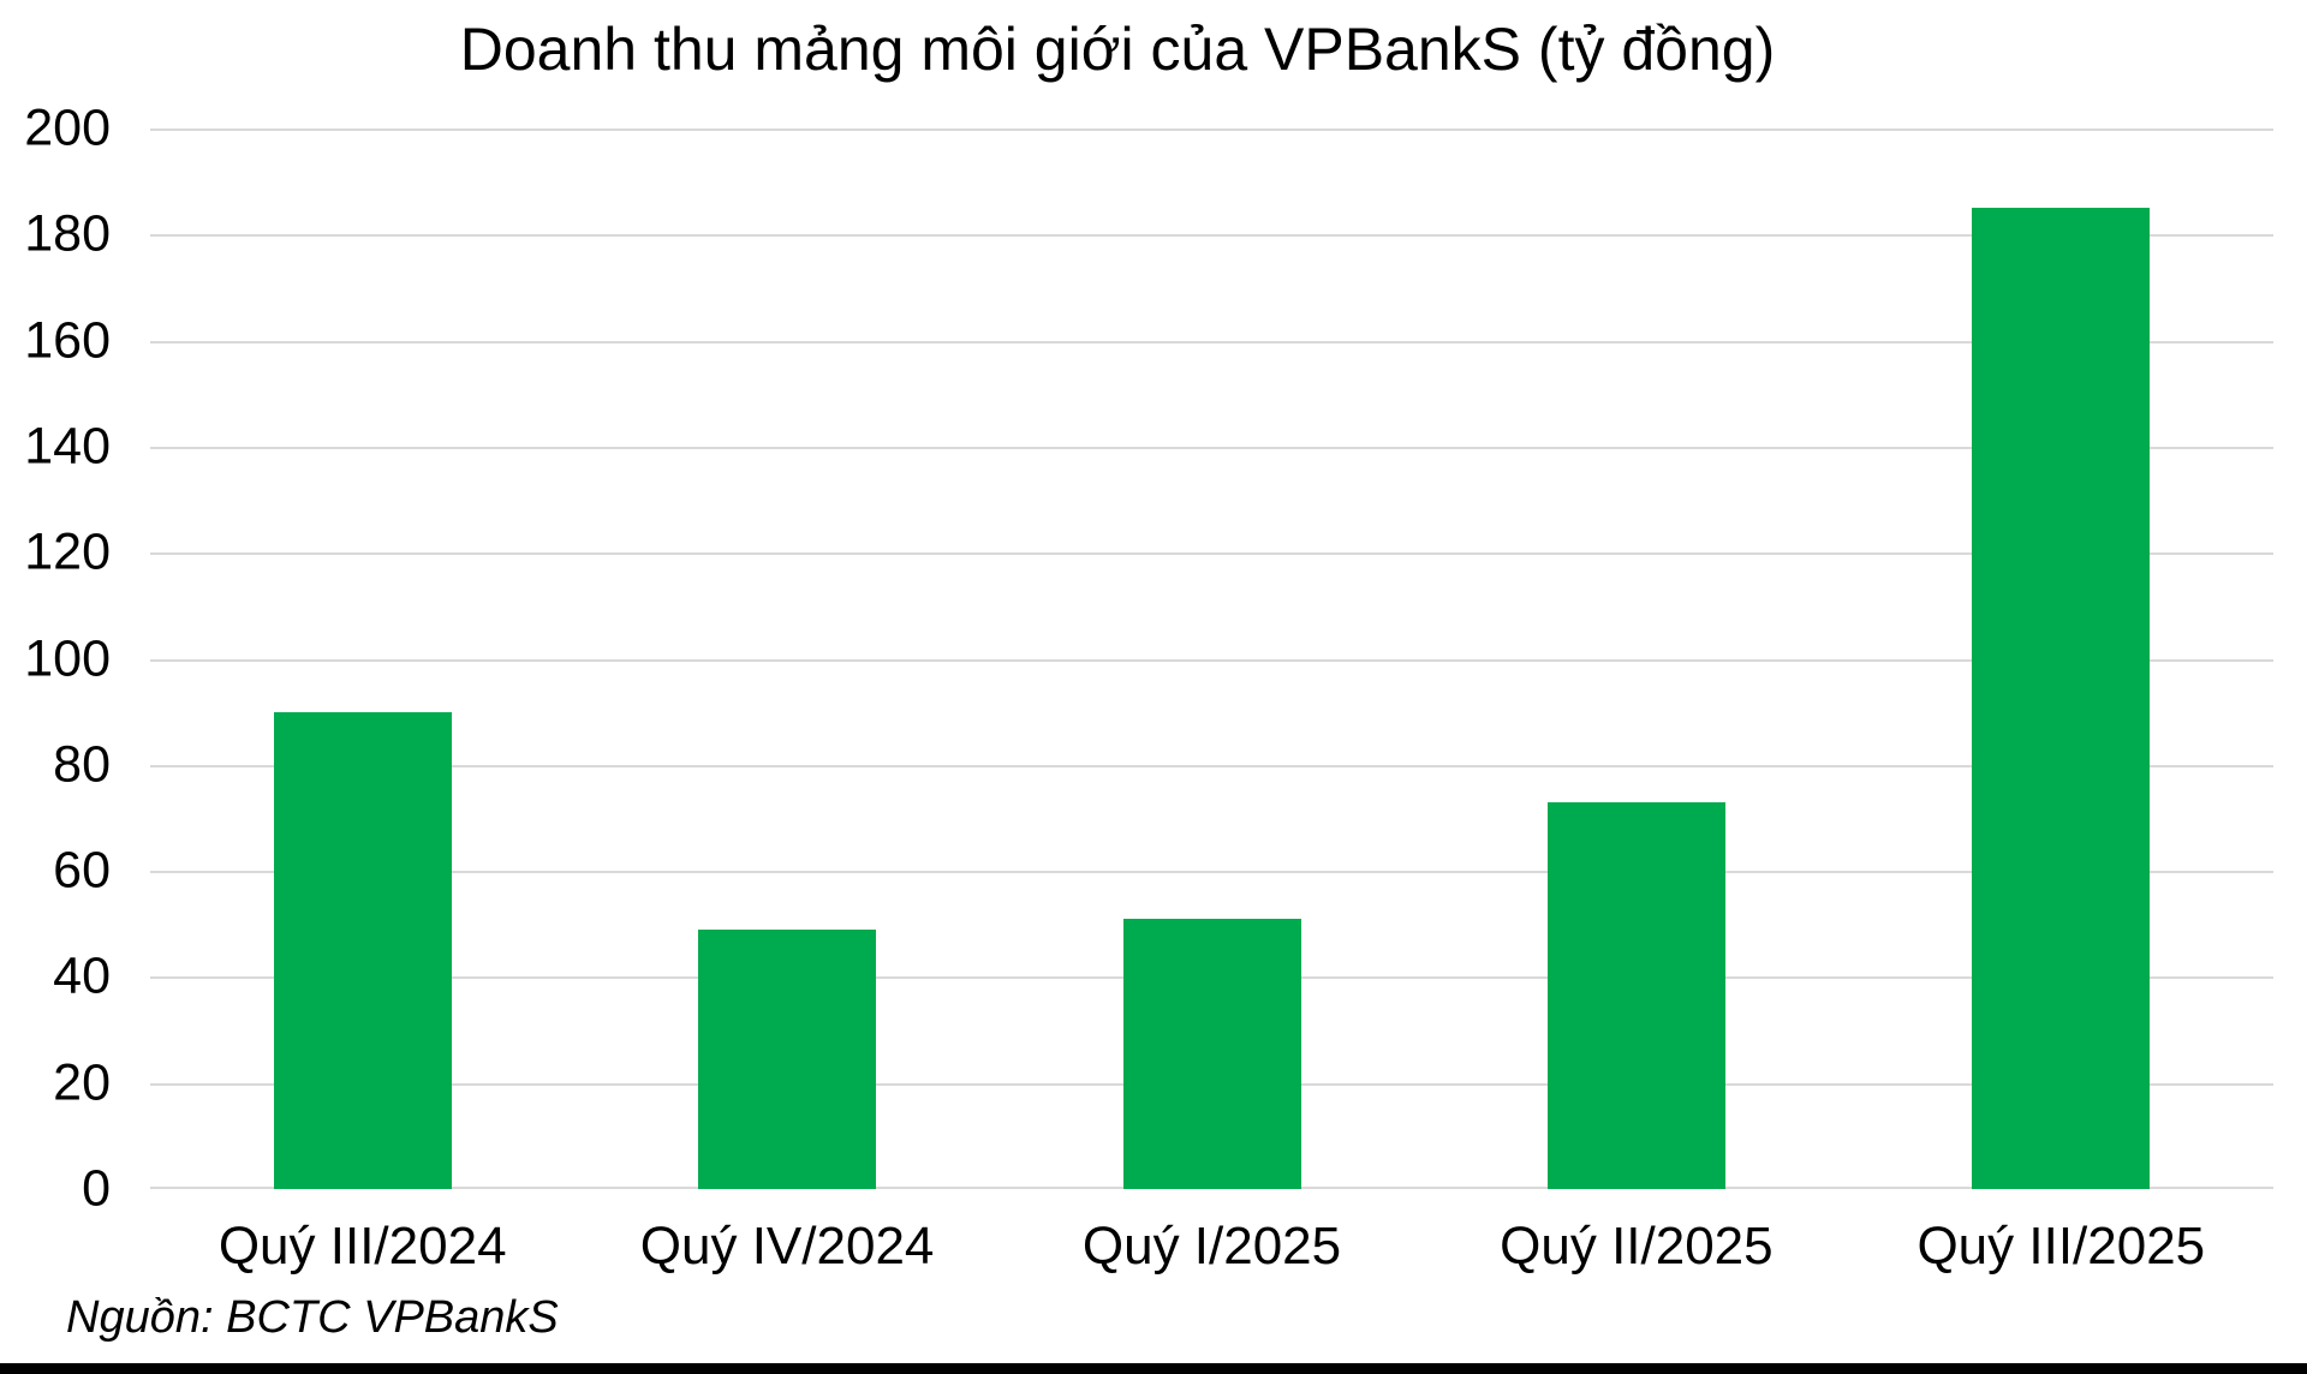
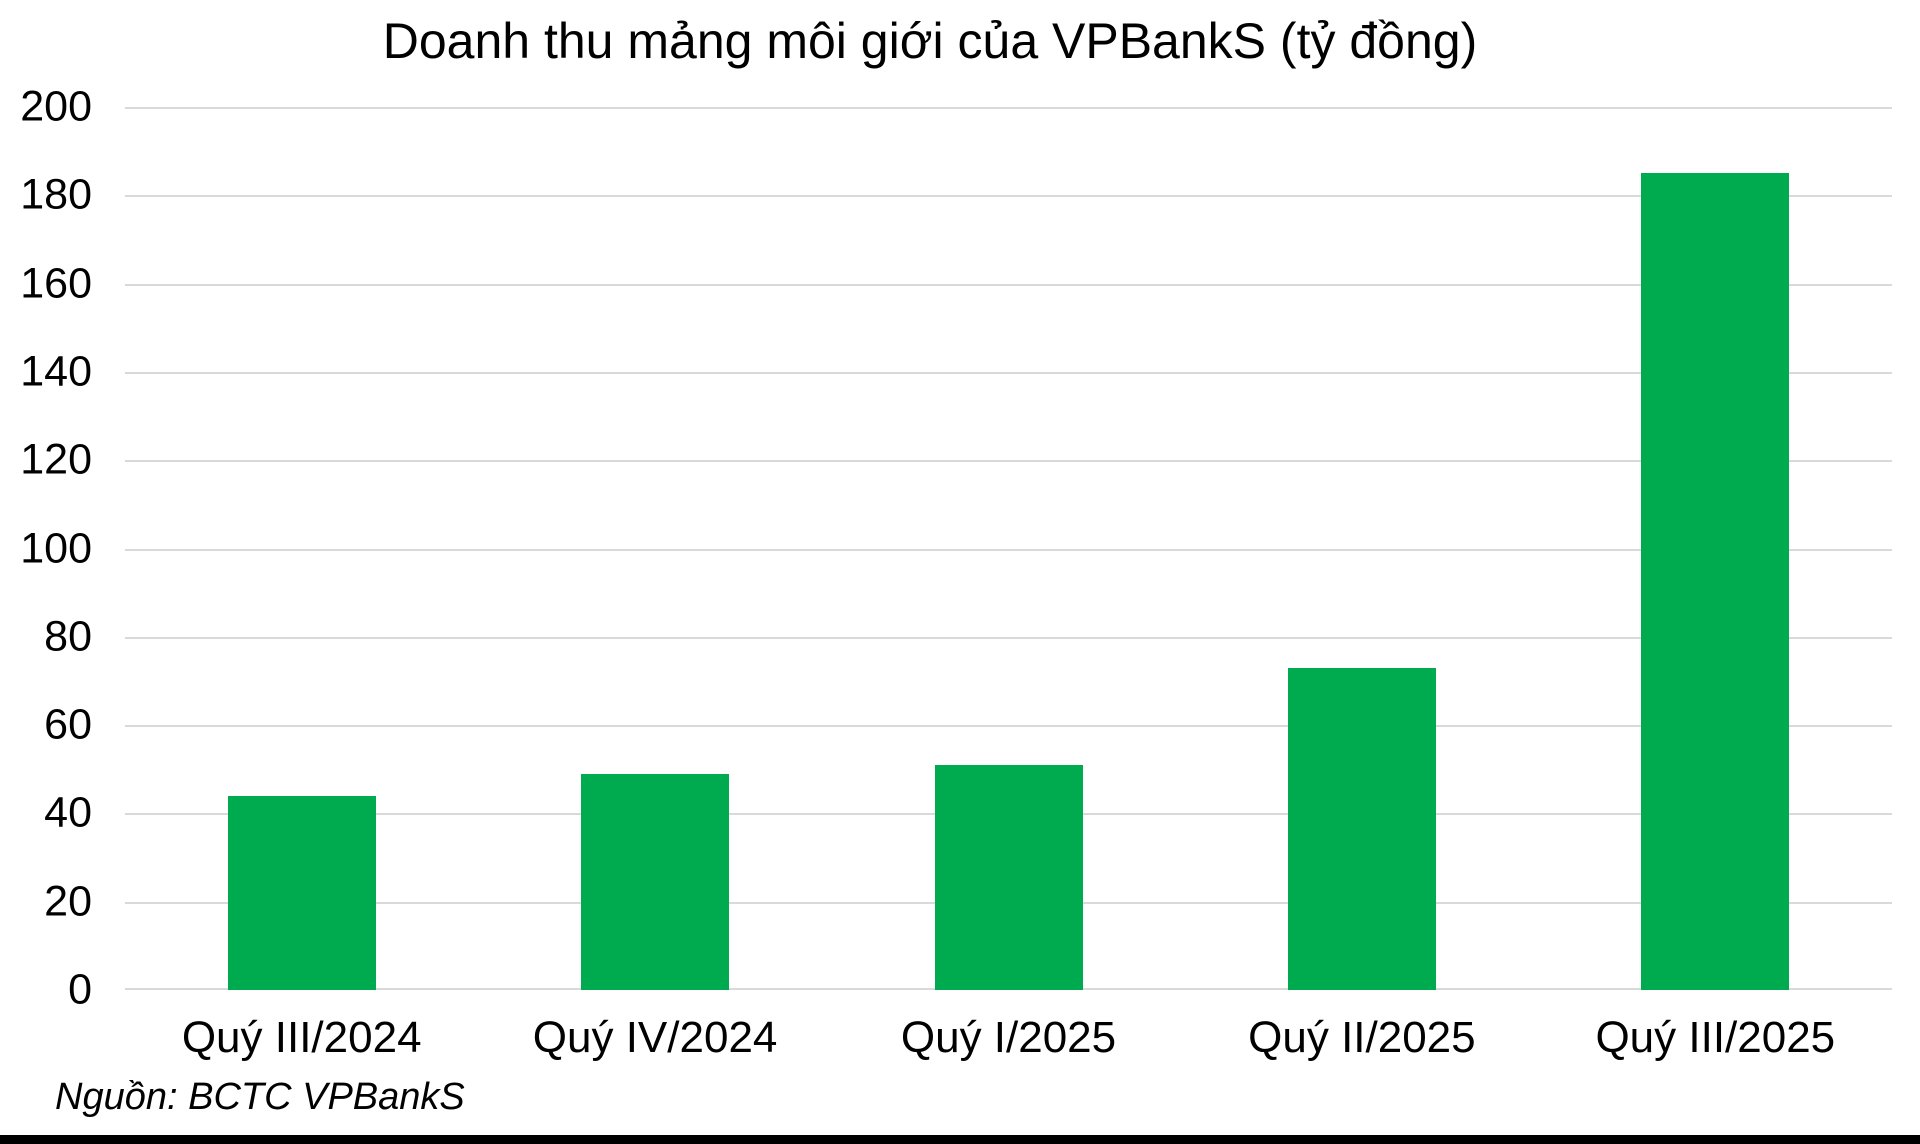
Quý III/2024: 90 -> 44
